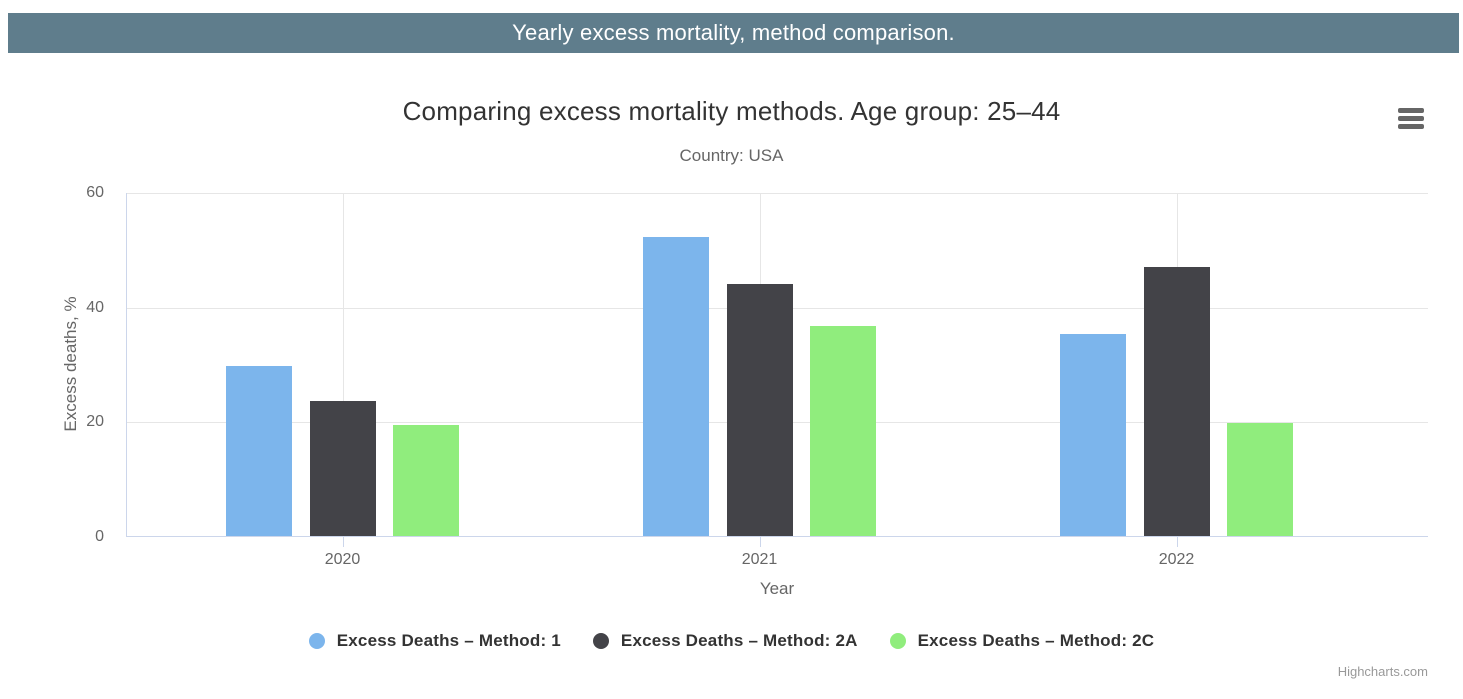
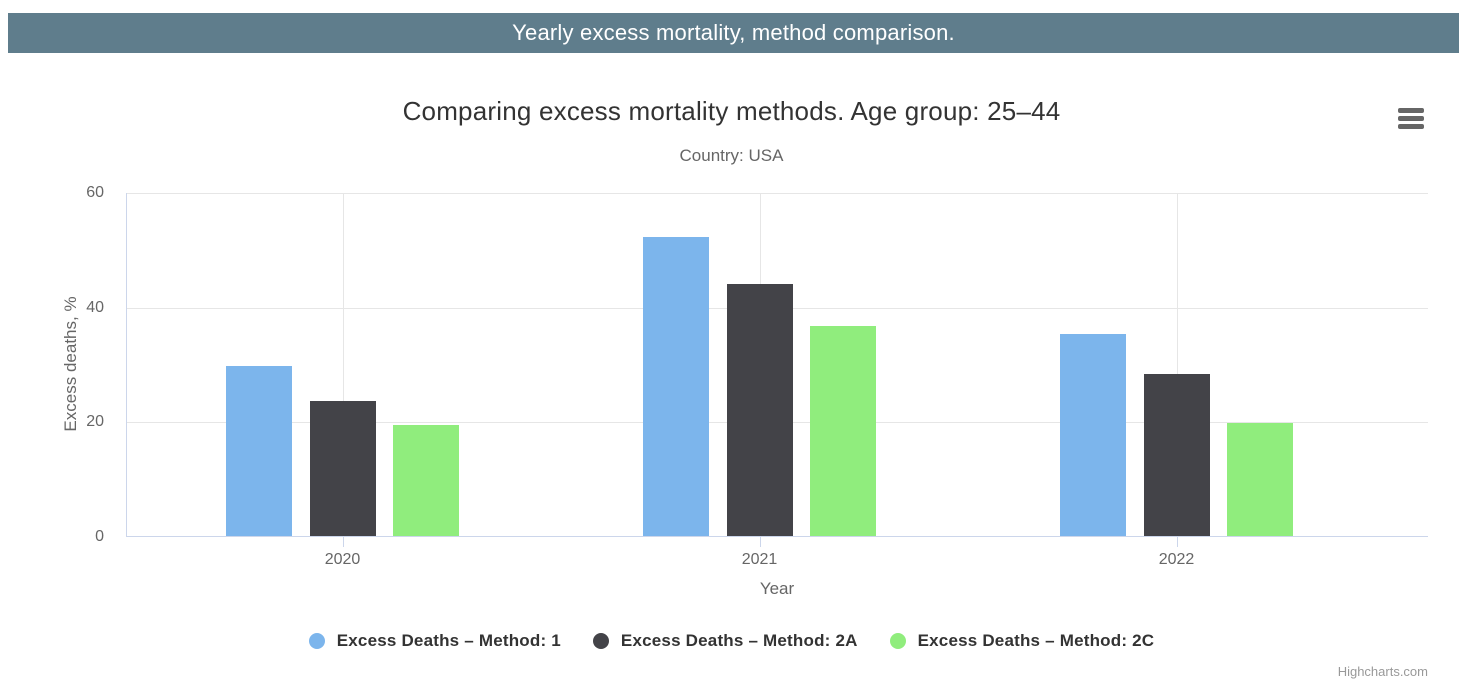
Excess Deaths – Method: 2A/2022: 47 -> 28
